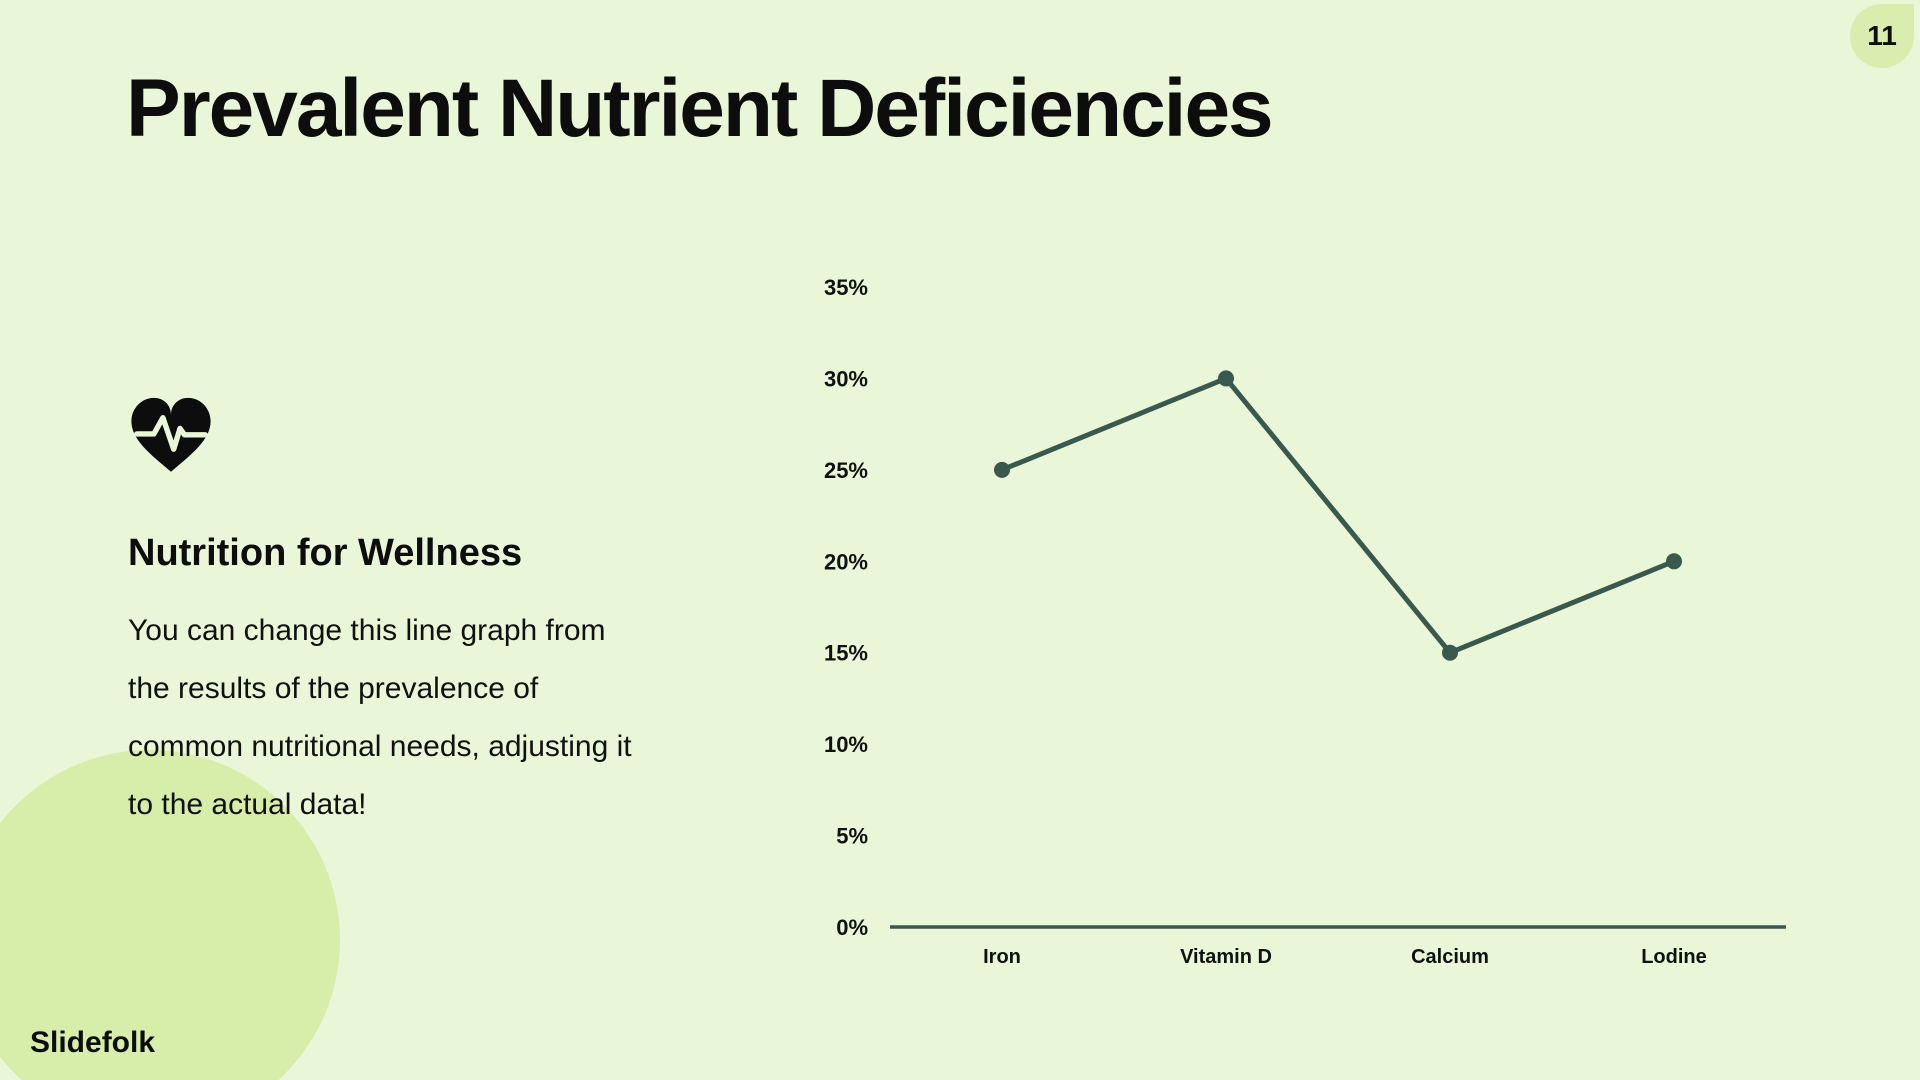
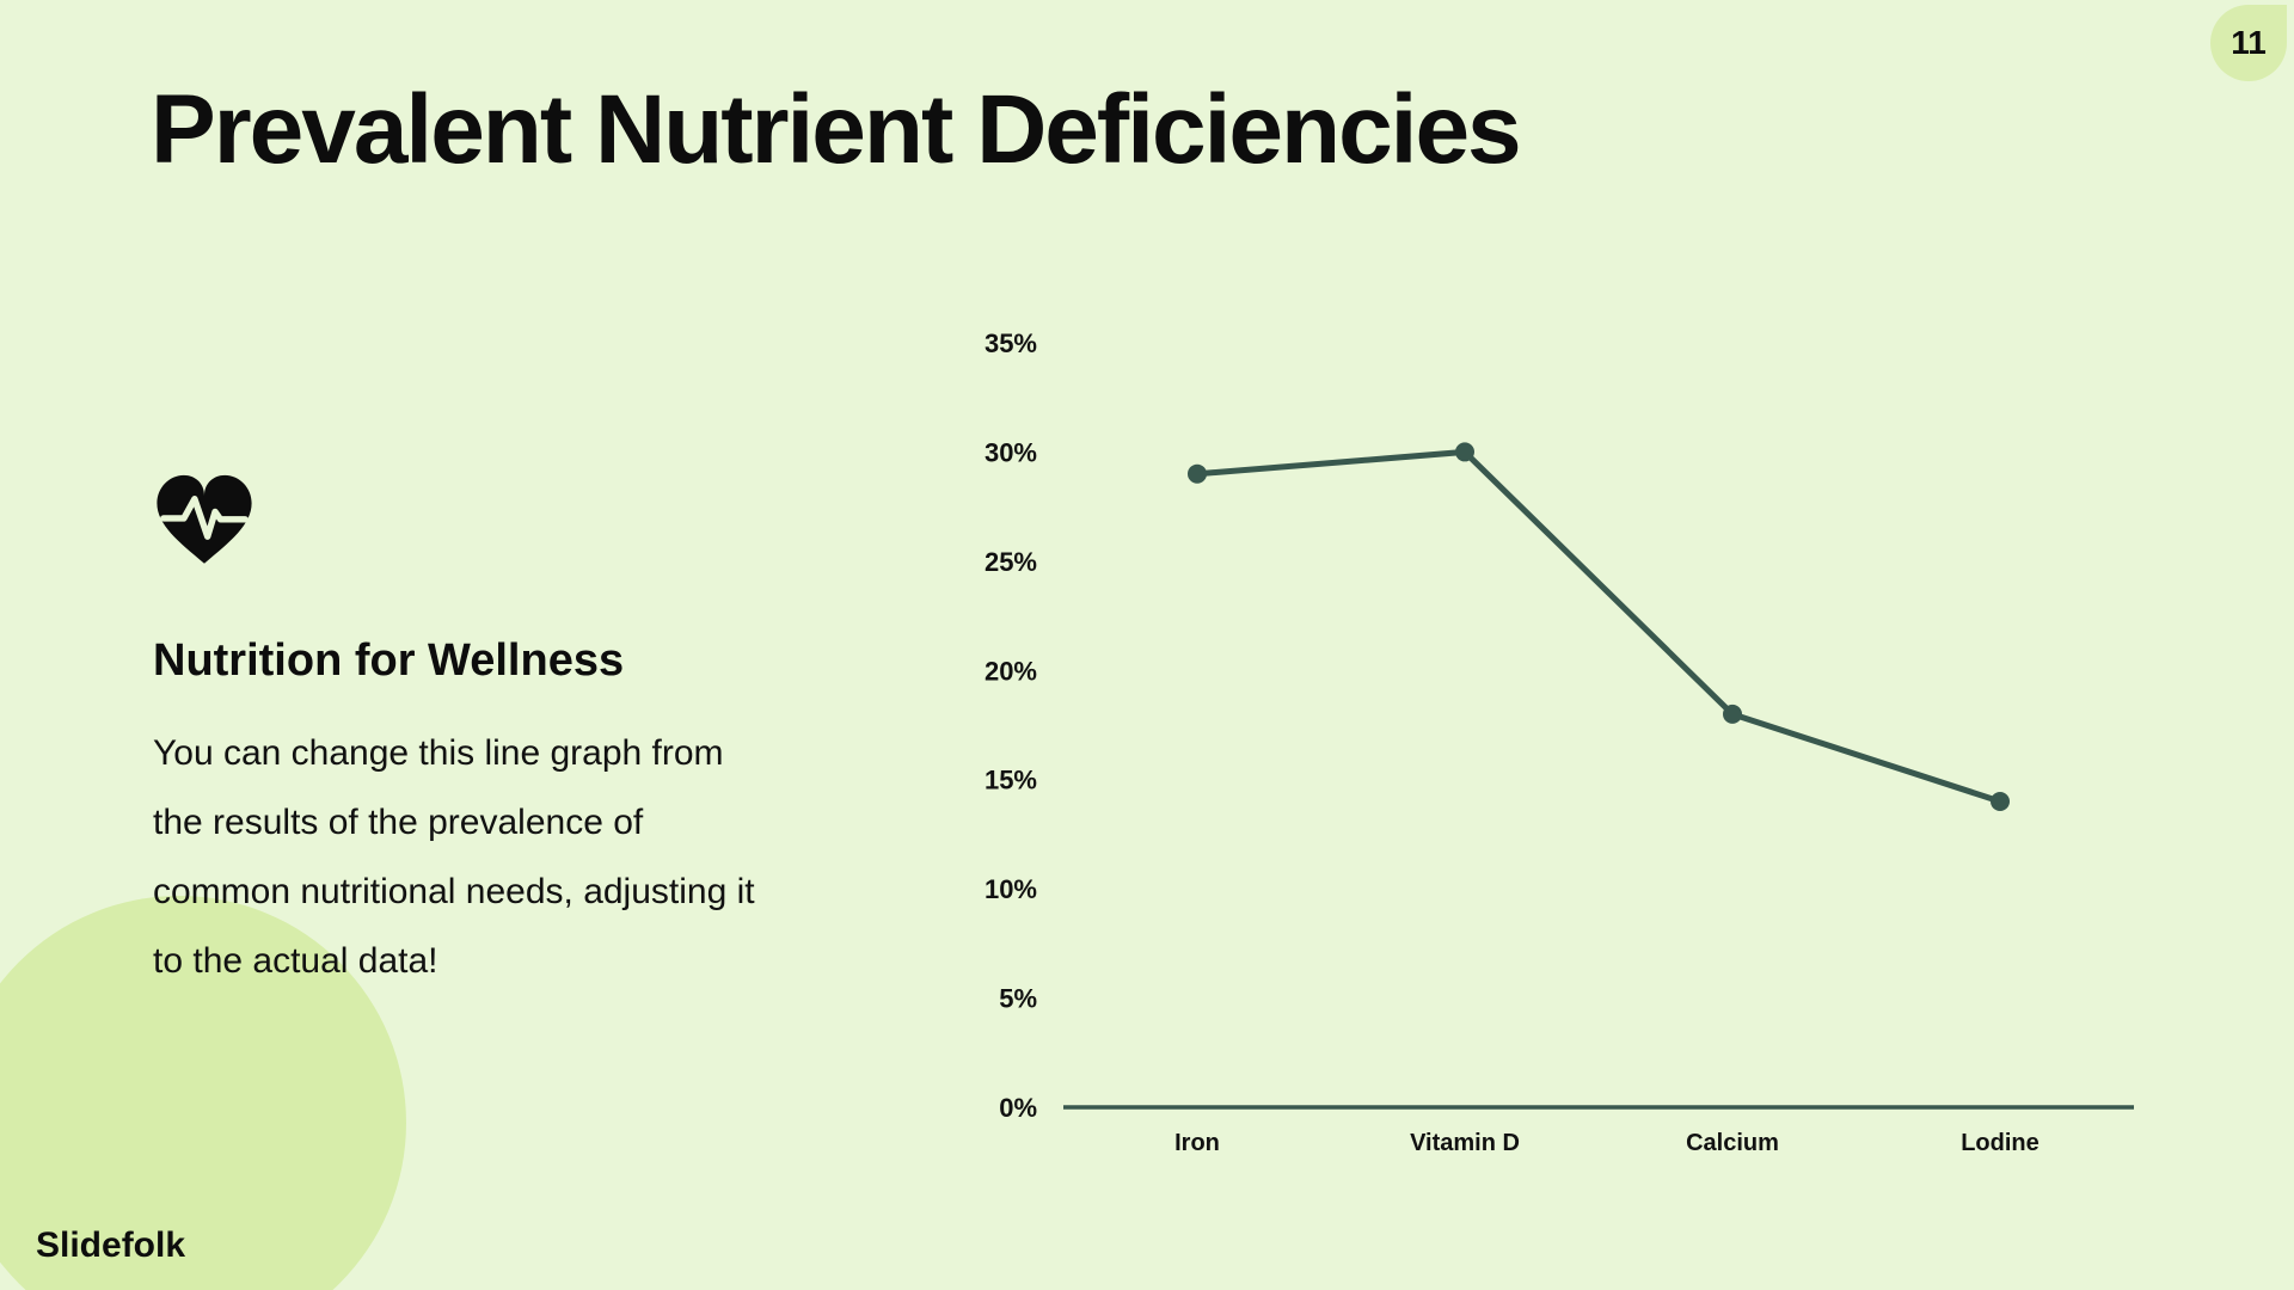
Iron: 25% -> 29%
Calcium: 15% -> 18%
Lodine: 20% -> 14%
